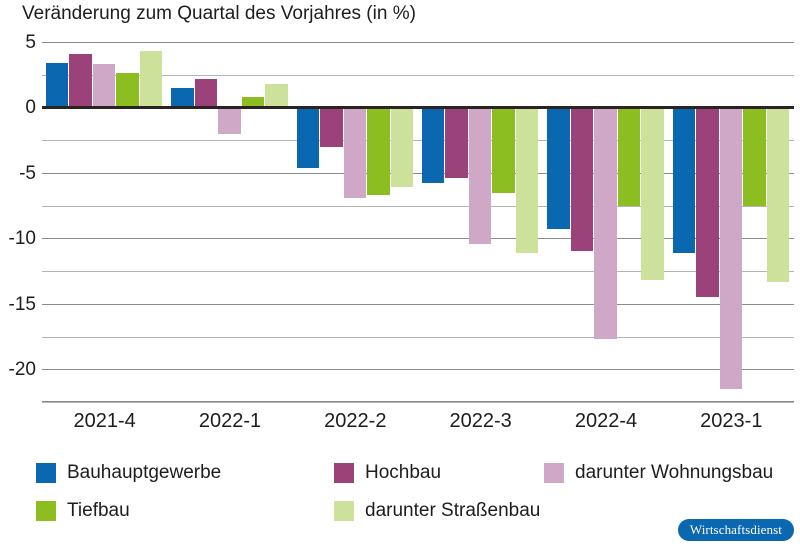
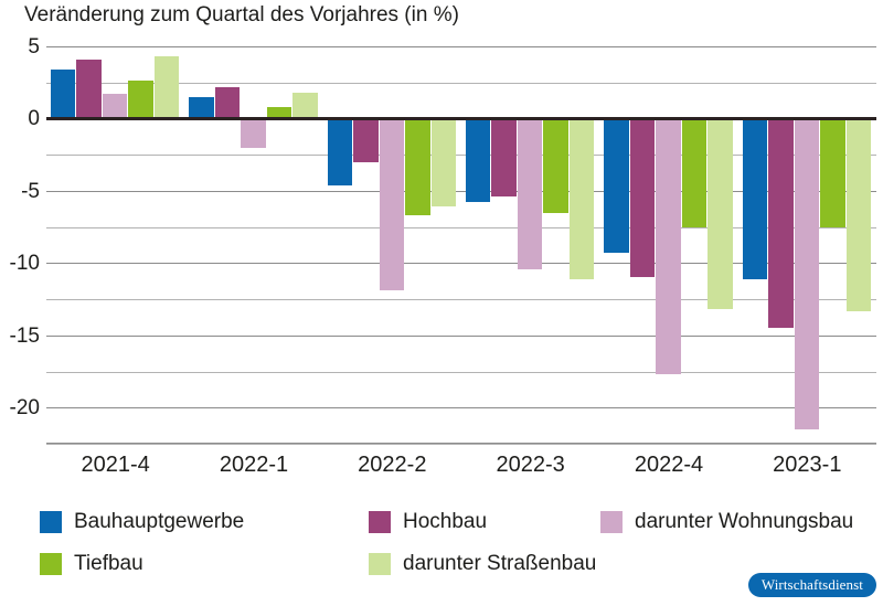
darunter Wohnungsbau/2021-4: 3.3 -> 1.7
darunter Wohnungsbau/2022-2: -6.9 -> -11.9
